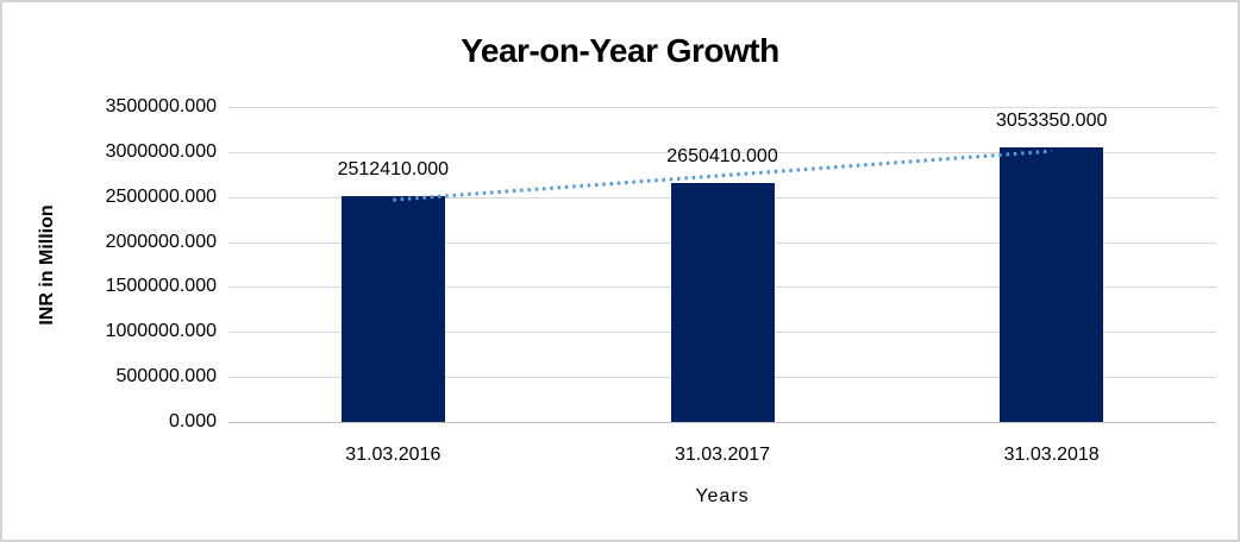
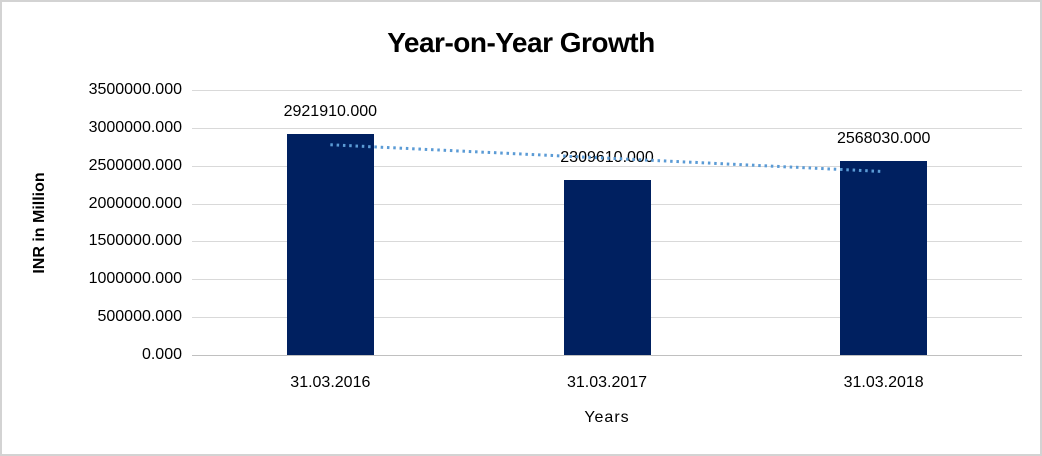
31.03.2016: 2512410.000 -> 2921910.000
31.03.2017: 2650410.000 -> 2309610.000
31.03.2018: 3053350.000 -> 2568030.000
